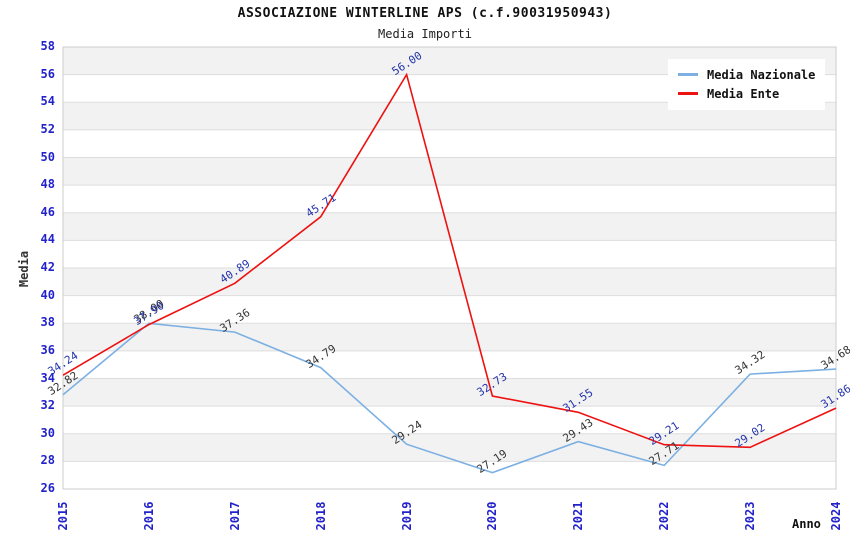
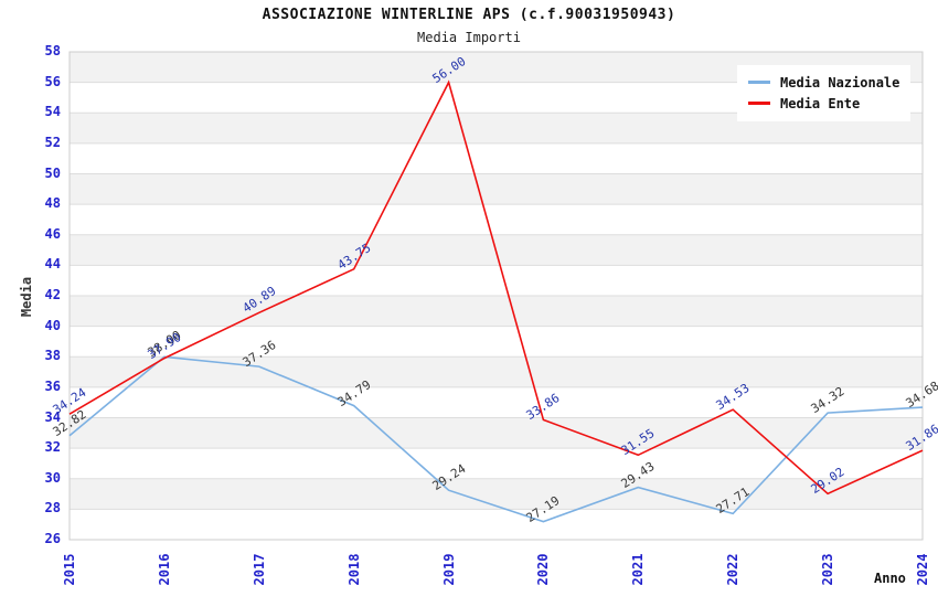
Media Ente/2018: 45.71 -> 43.75
Media Ente/2020: 32.73 -> 33.86
Media Ente/2022: 29.21 -> 34.53
